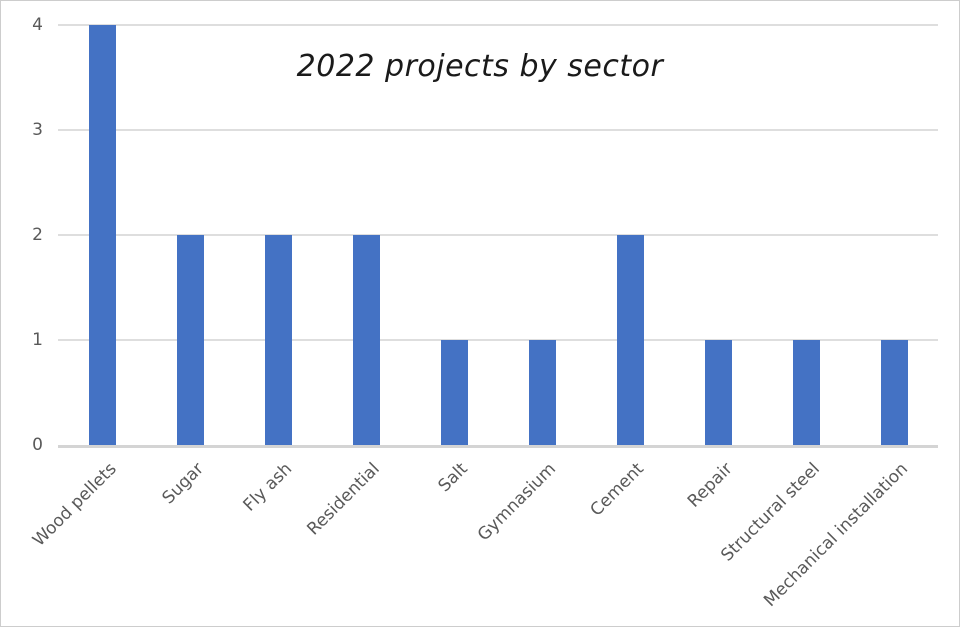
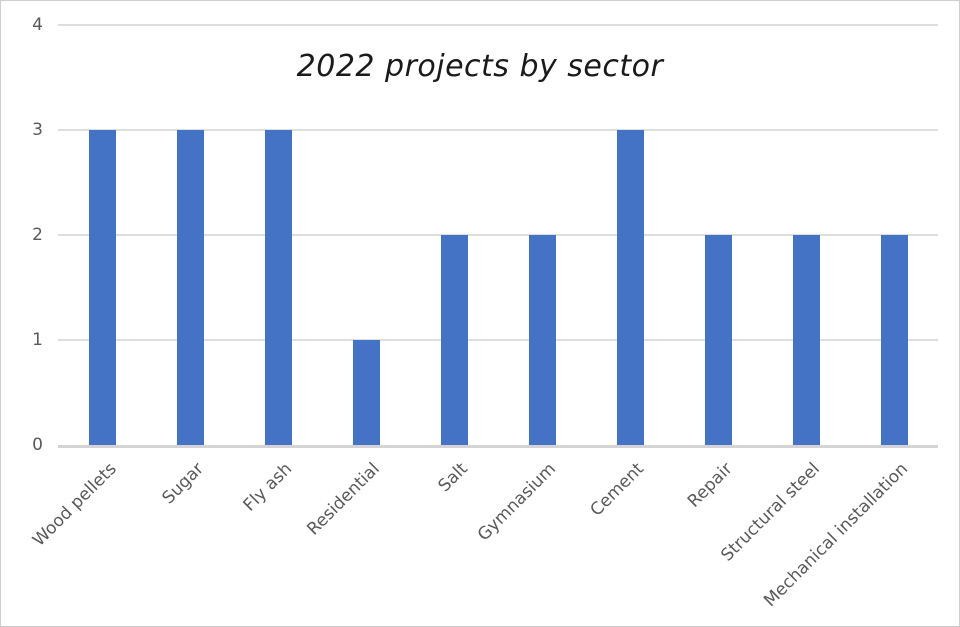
Wood pellets: 4 -> 3
Sugar: 2 -> 3
Fly ash: 2 -> 3
Residential: 2 -> 1
Salt: 1 -> 2
Gymnasium: 1 -> 2
Cement: 2 -> 3
Repair: 1 -> 2
Structural steel: 1 -> 2
Mechanical installation: 1 -> 2
